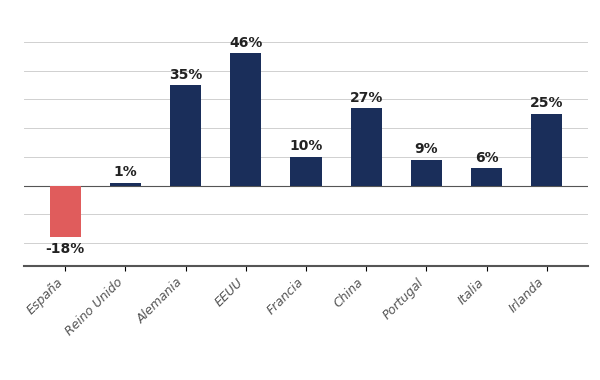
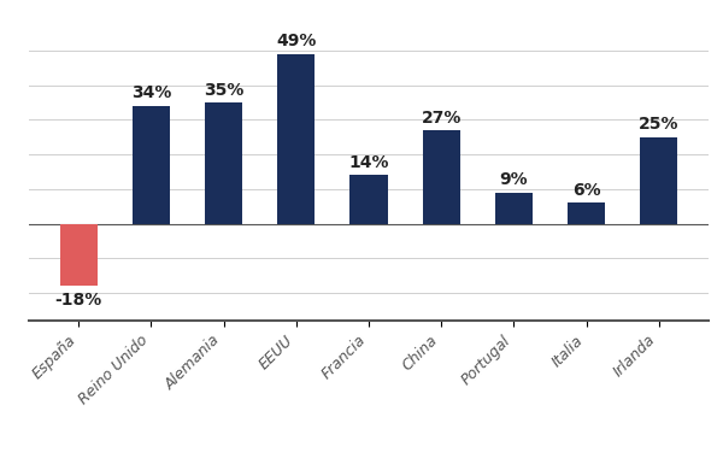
Reino Unido: 1% -> 34%
EEUU: 46% -> 49%
Francia: 10% -> 14%
